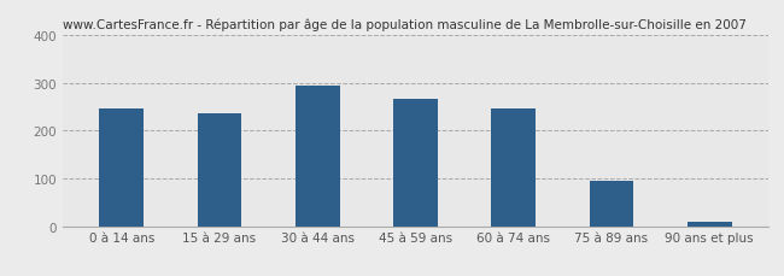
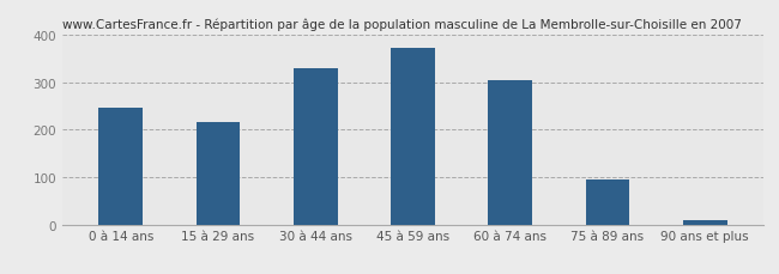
15 à 29 ans: 235 -> 217
30 à 44 ans: 295 -> 330
45 à 59 ans: 265 -> 373
60 à 74 ans: 245 -> 303
